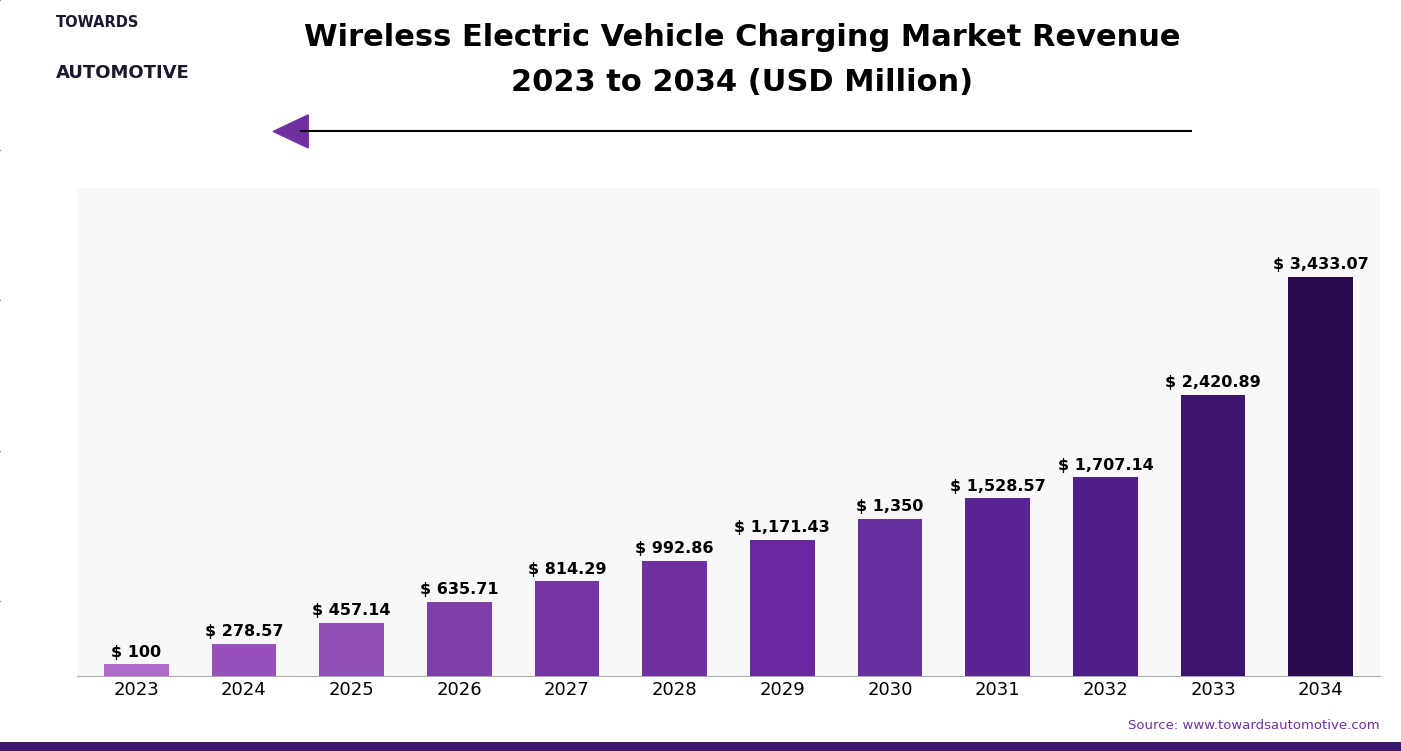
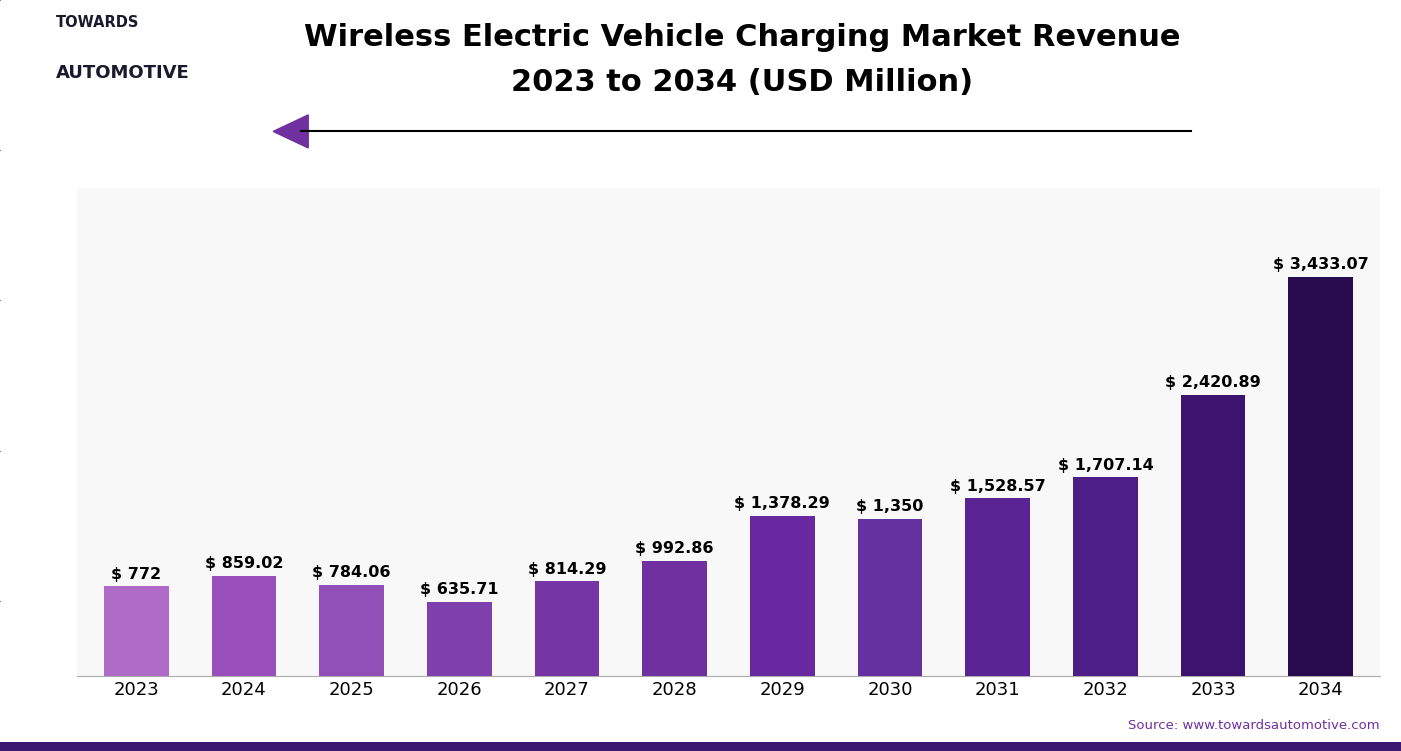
2023: 100 -> 772
2024: 278.57 -> 859.02
2025: 457.14 -> 784.06
2029: 1,171.43 -> 1,378.29
